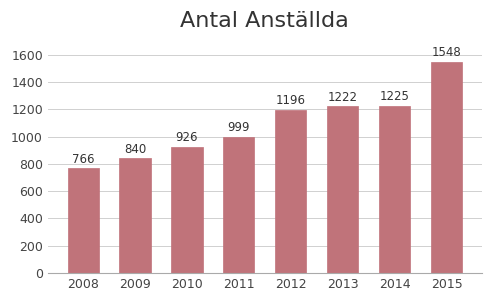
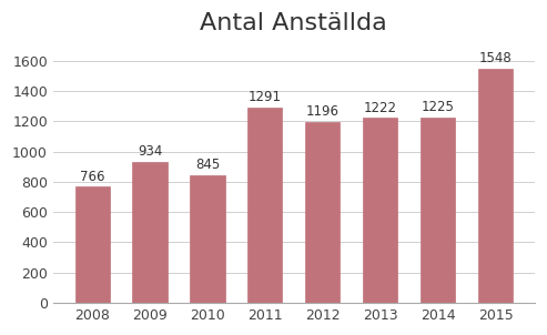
2009: 840 -> 934
2010: 926 -> 845
2011: 999 -> 1291
